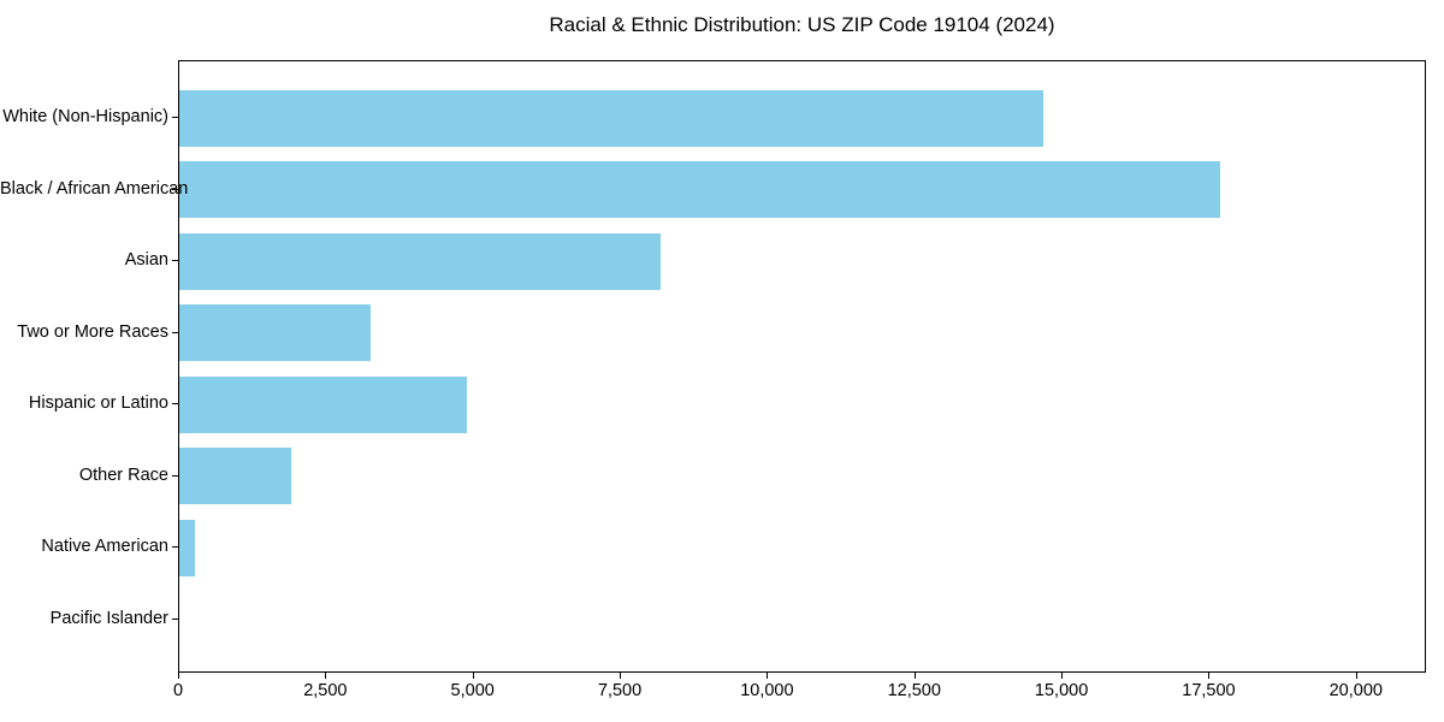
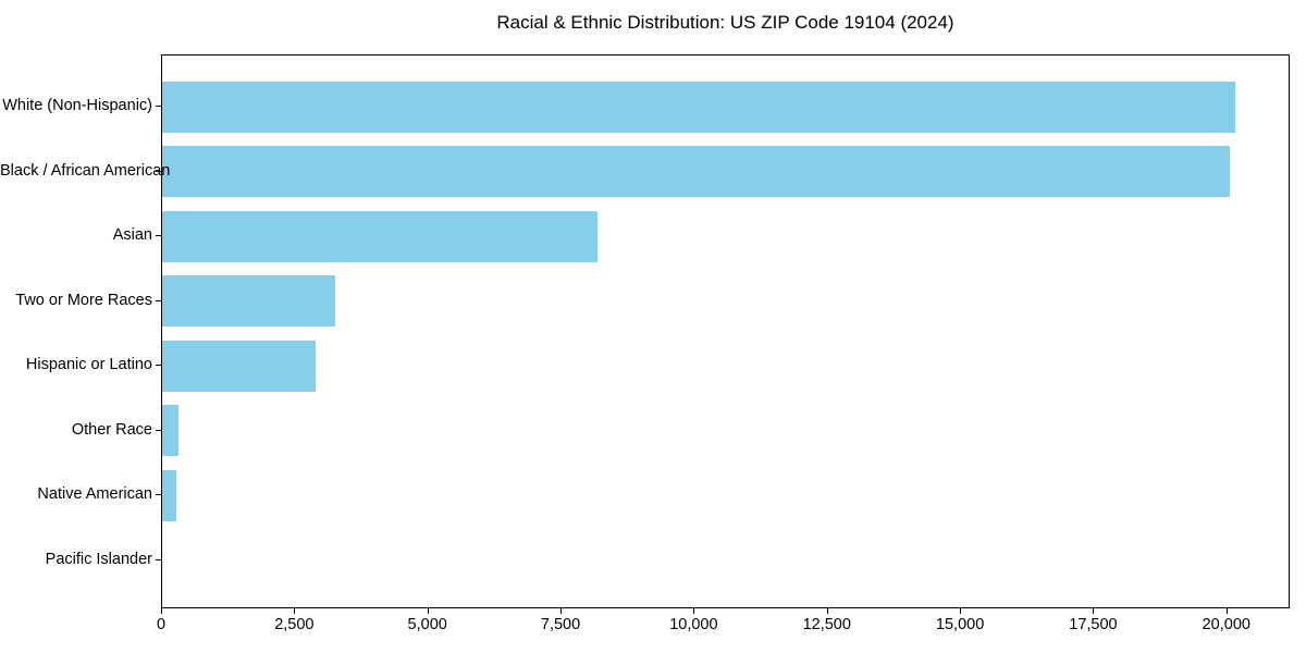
White (Non-Hispanic): 14700 -> 20200
Black / African American: 17700 -> 20100
Hispanic or Latino: 4900 -> 2900
Other Race: 1900 -> 300
